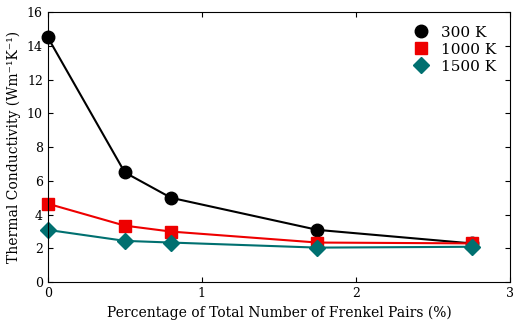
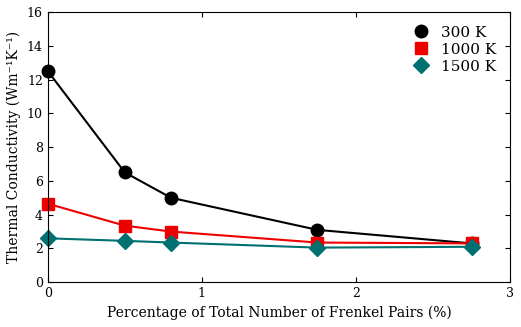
300 K/0: 14.5 -> 12.5
1500 K/0: 3.1 -> 2.6
